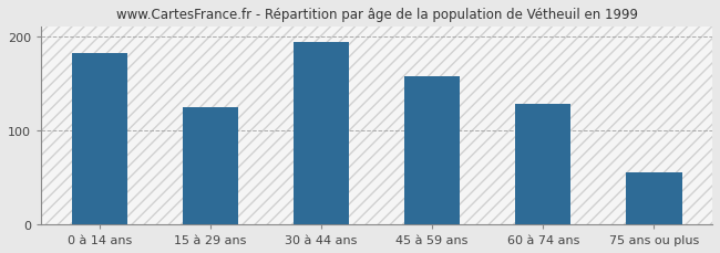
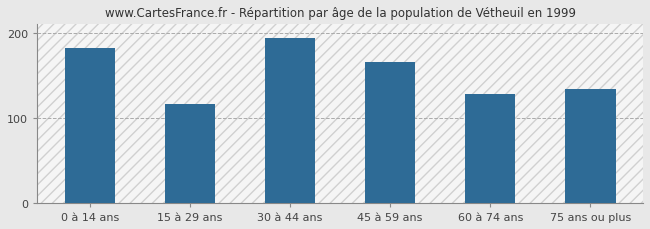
15 à 29 ans: 124 -> 116
45 à 59 ans: 158 -> 166
75 ans ou plus: 55 -> 134
